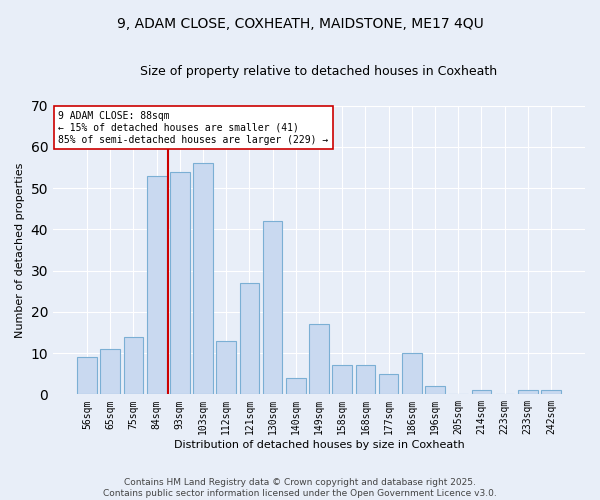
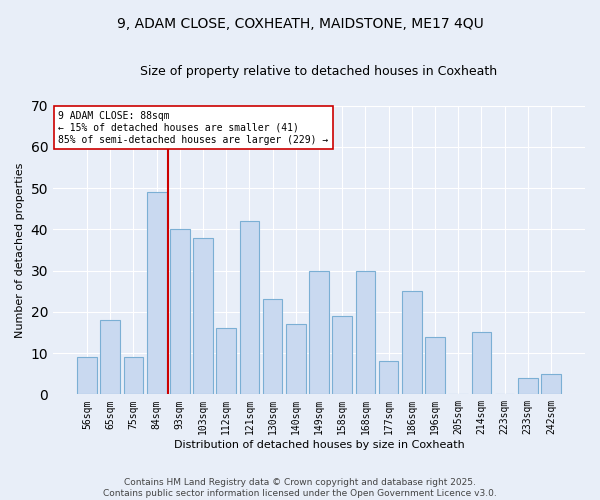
65sqm: 11 -> 18
75sqm: 14 -> 9
84sqm: 53 -> 49
93sqm: 54 -> 40
103sqm: 56 -> 38
112sqm: 13 -> 16
121sqm: 27 -> 42
130sqm: 42 -> 23
140sqm: 4 -> 17
149sqm: 17 -> 30
158sqm: 7 -> 19
168sqm: 7 -> 30
177sqm: 5 -> 8
186sqm: 10 -> 25
196sqm: 2 -> 14
214sqm: 1 -> 15
233sqm: 1 -> 4
242sqm: 1 -> 5
